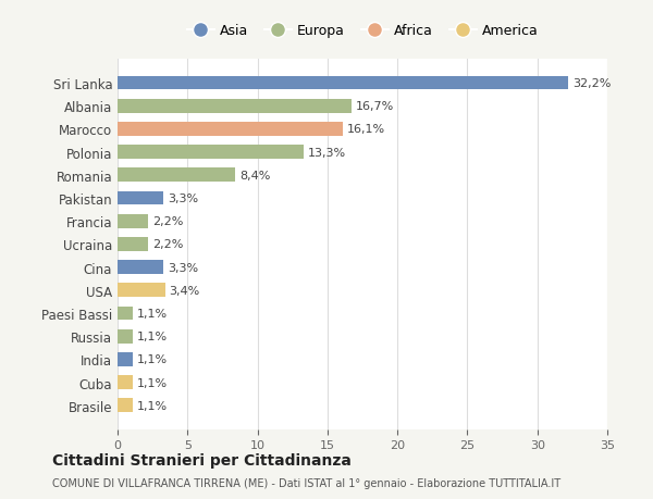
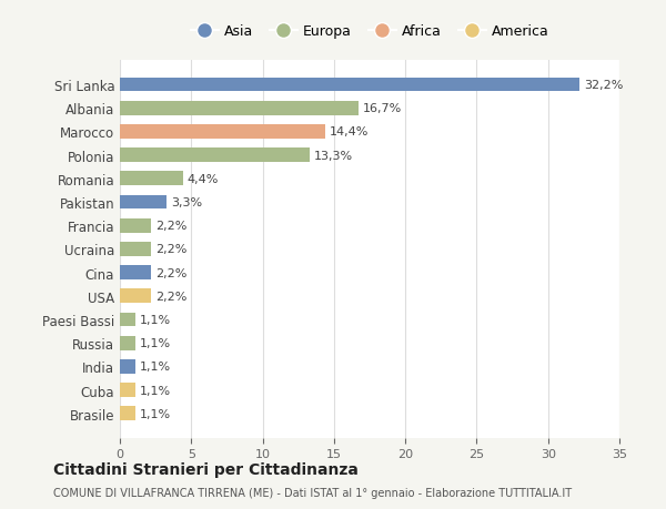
Marocco: 16,1% -> 14,4%
Romania: 8,4% -> 4,4%
Cina: 3,3% -> 2,2%
USA: 3,4% -> 2,2%
